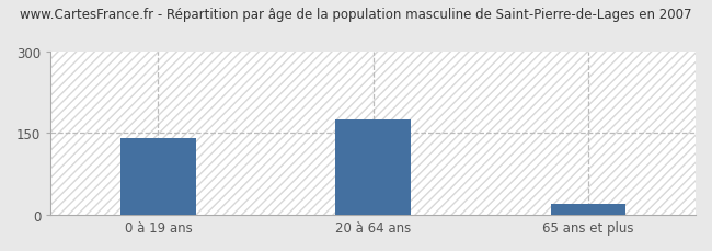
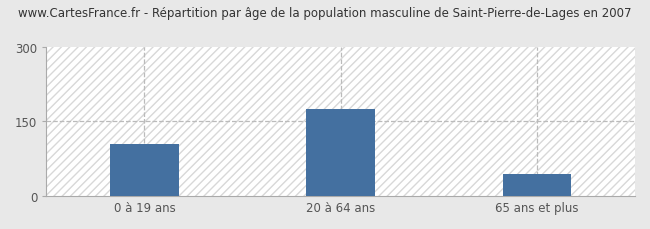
0 à 19 ans: 140 -> 105
65 ans et plus: 20 -> 45
